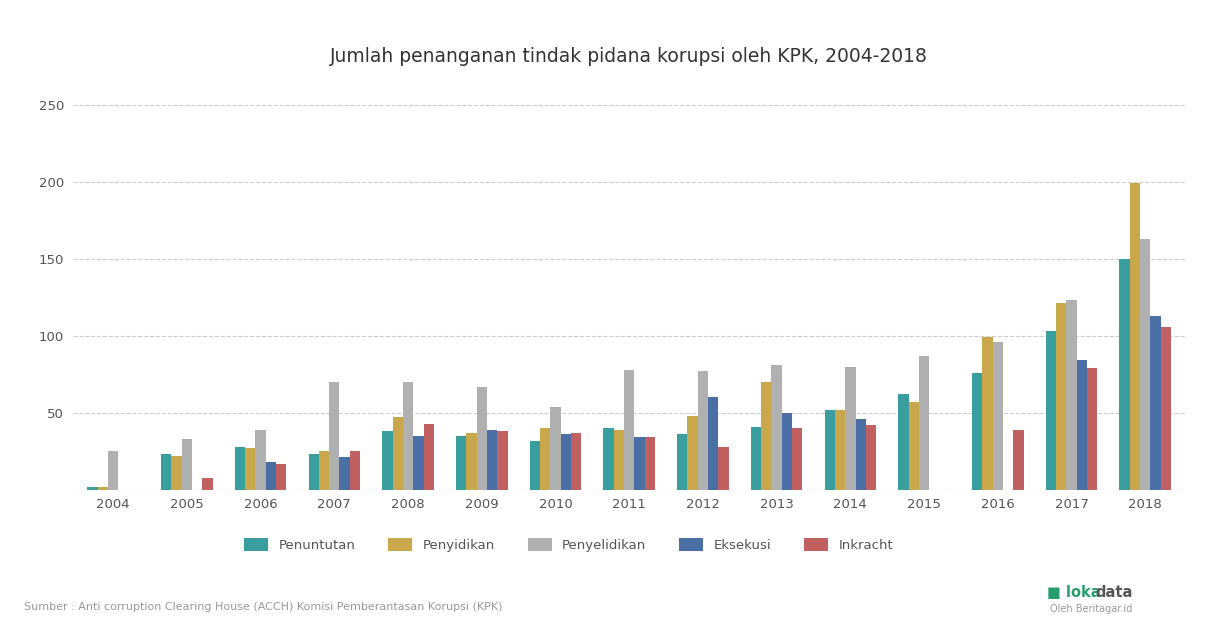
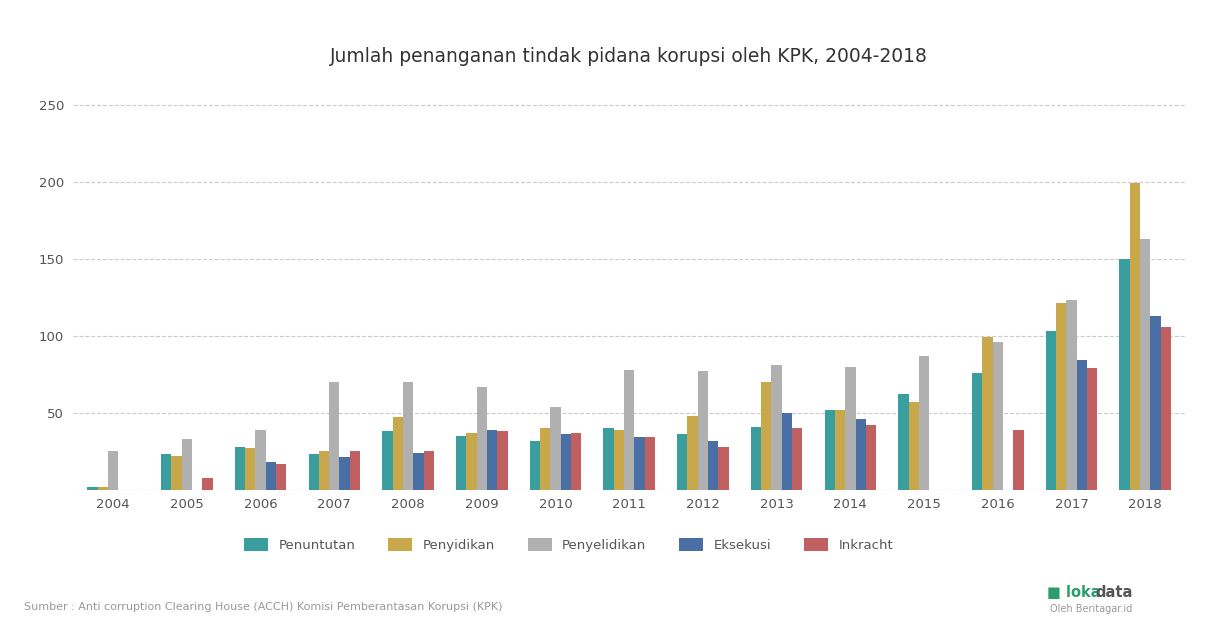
Eksekusi/2008: 35 -> 24
Inkracht/2008: 43 -> 25
Eksekusi/2012: 60 -> 32
